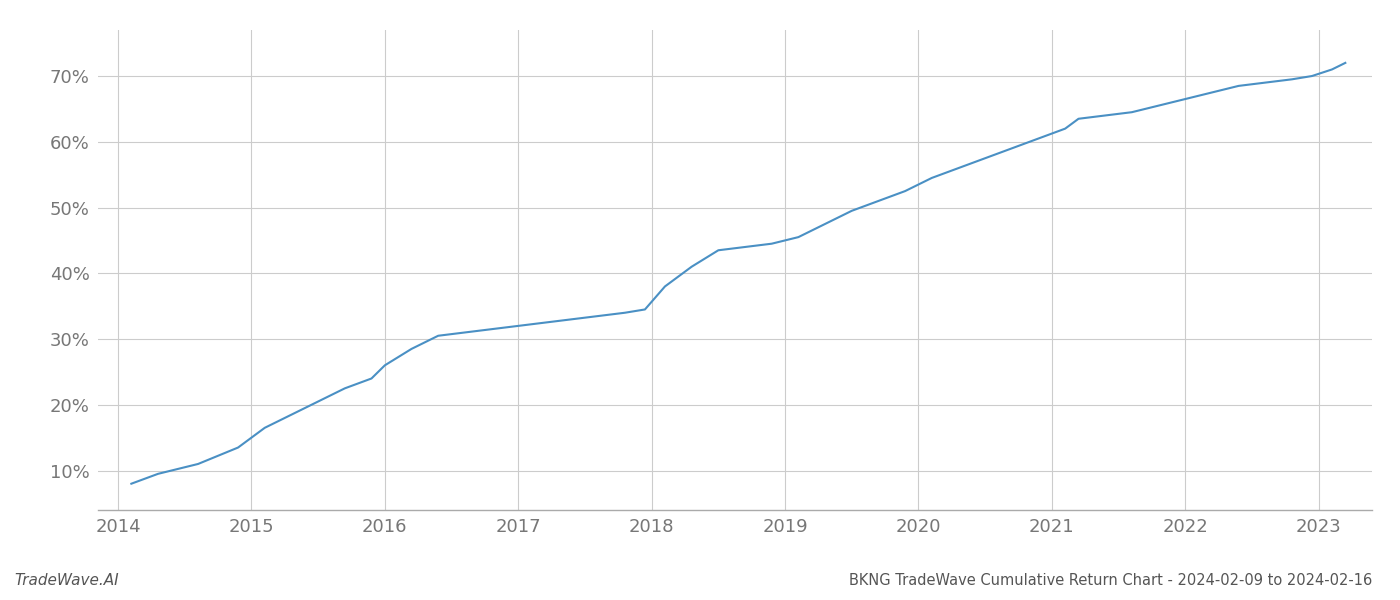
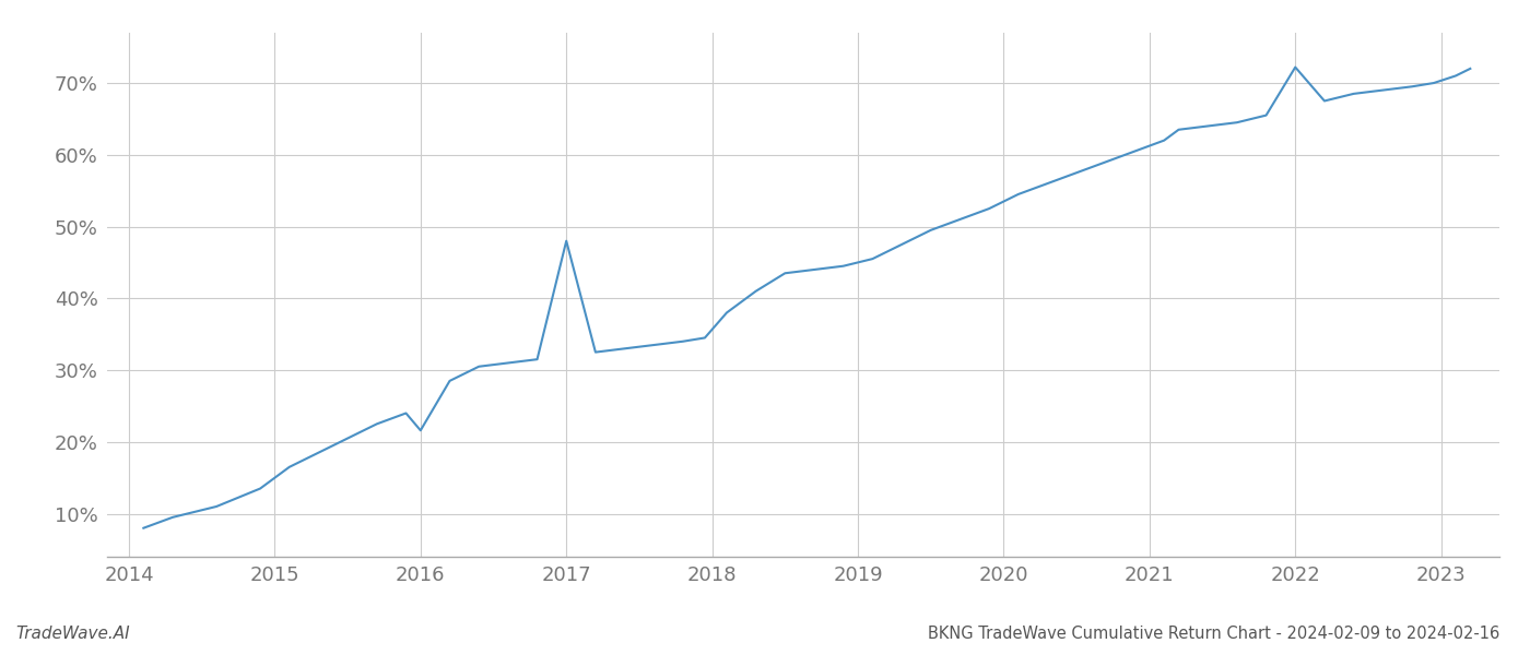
2016: 26.0% -> 21.6%
2017: 32.0% -> 48.0%
2022: 66.5% -> 72.2%
